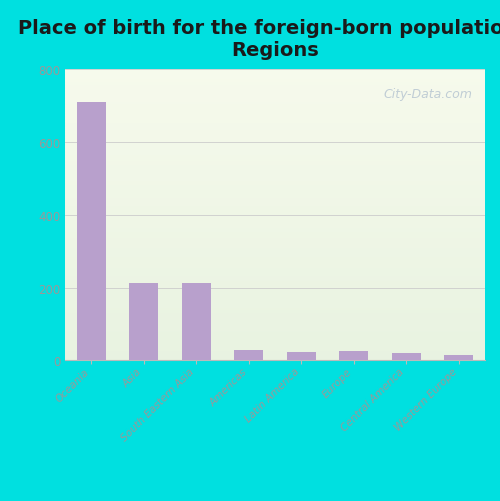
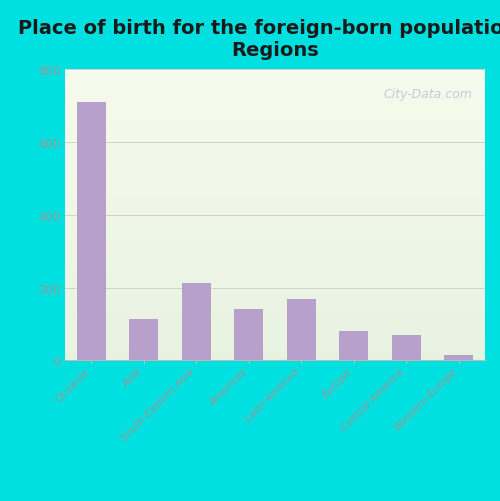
Asia: 213 -> 115
Americas: 28 -> 140
Latin America: 22 -> 170
Europe: 25 -> 80
Central America: 20 -> 70
